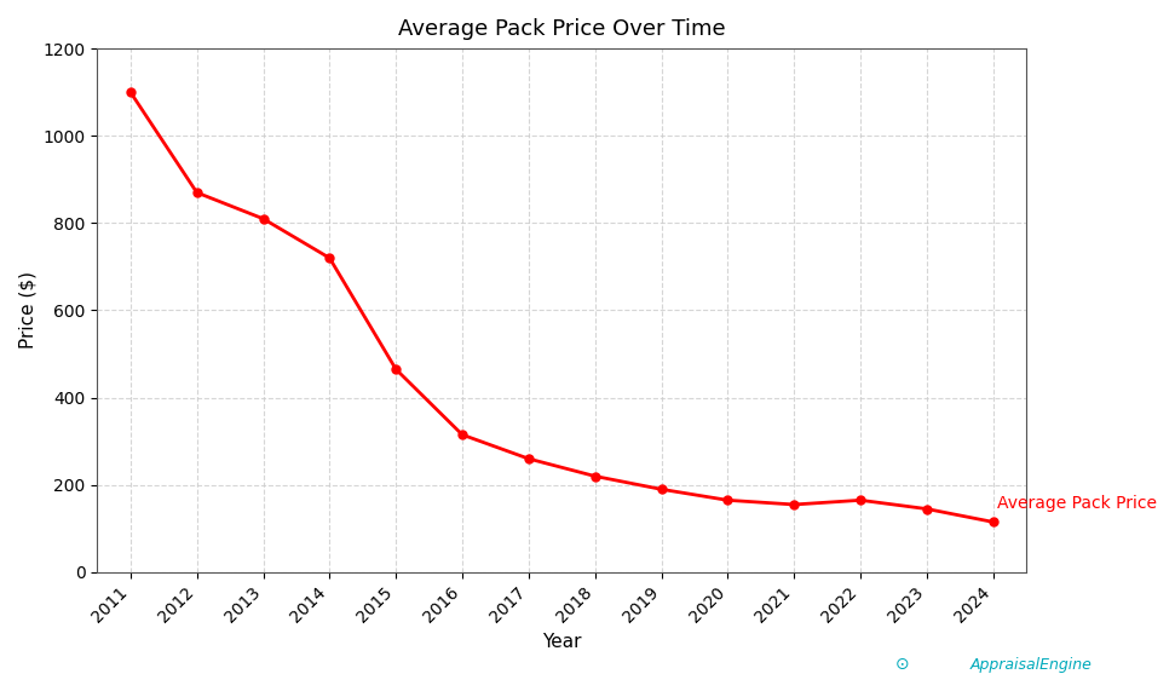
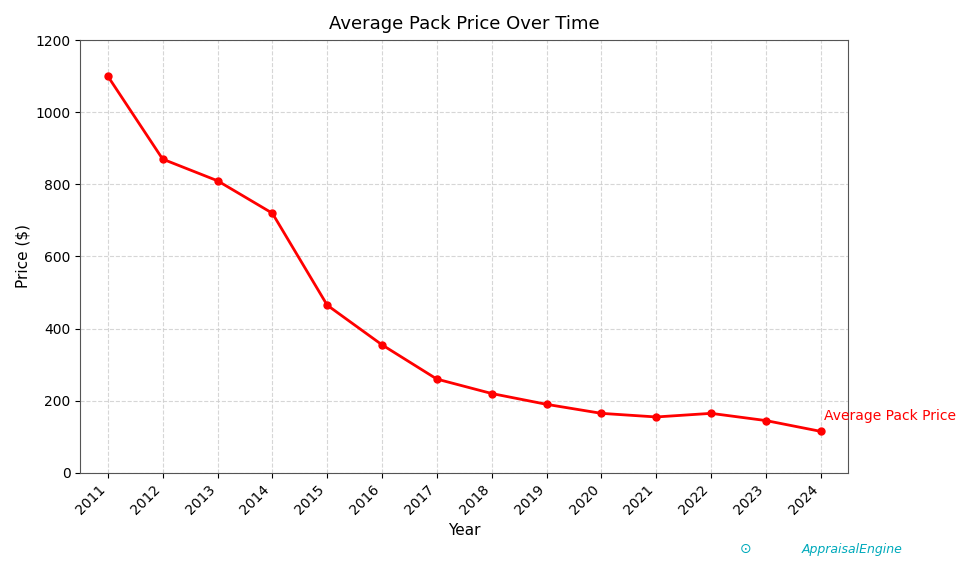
2016: 315 -> 355
